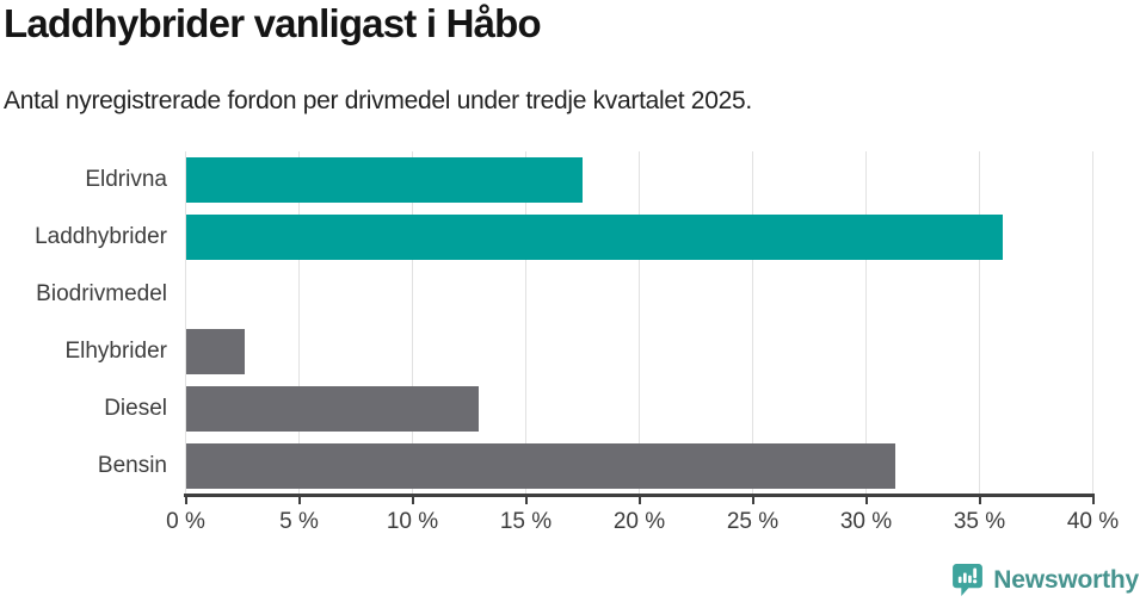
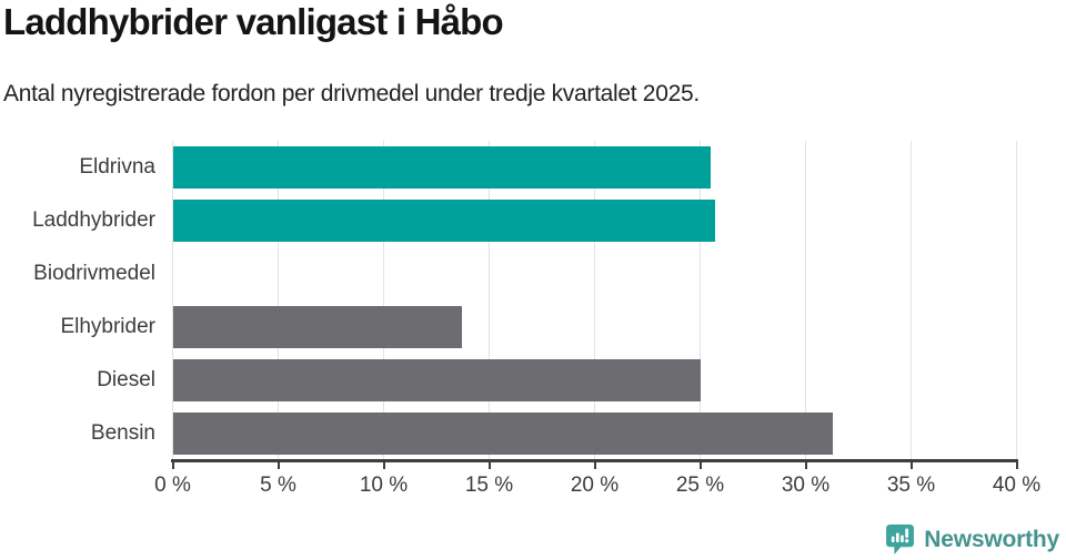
Eldrivna: 17.5% -> 25.5%
Laddhybrider: 36.0% -> 25.7%
Elhybrider: 2.6% -> 13.7%
Diesel: 12.9% -> 25.0%
